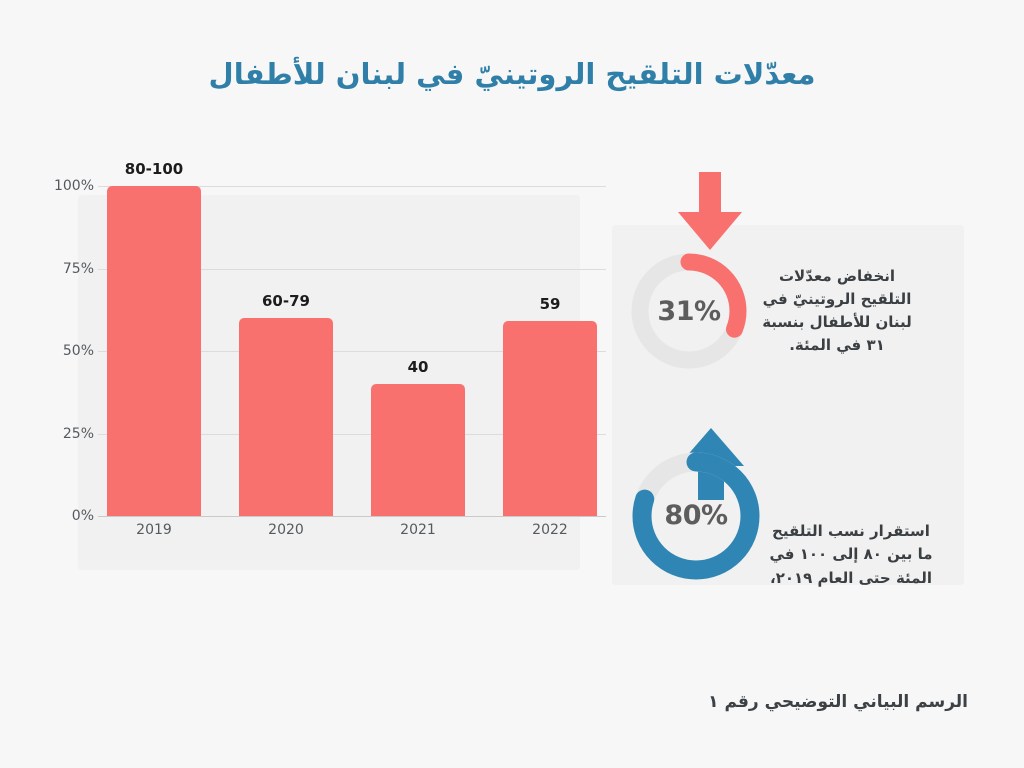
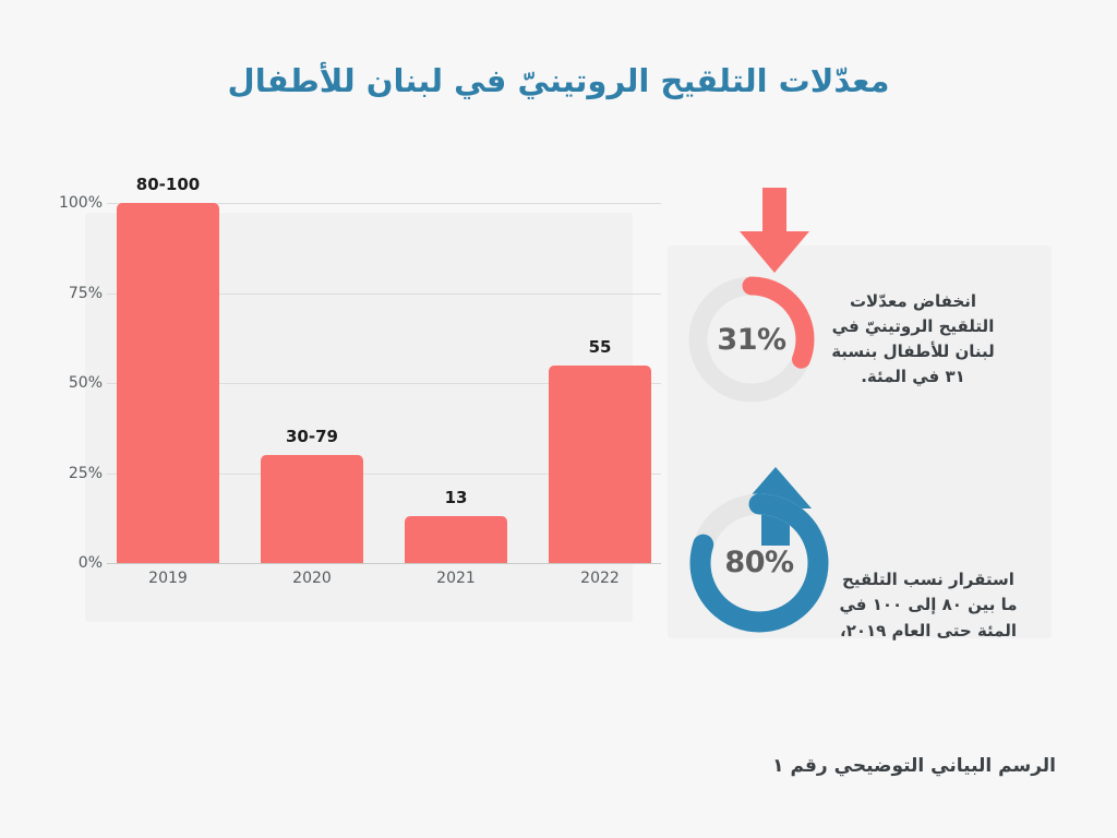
2020: 60 -> 30
2021: 40 -> 13
2022: 59 -> 55
